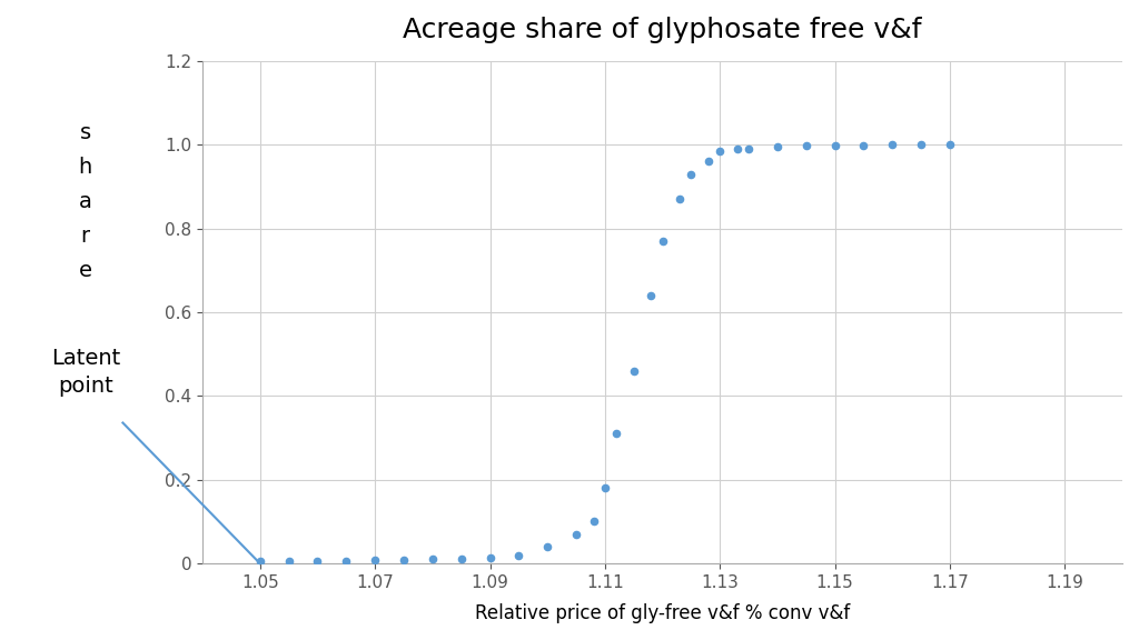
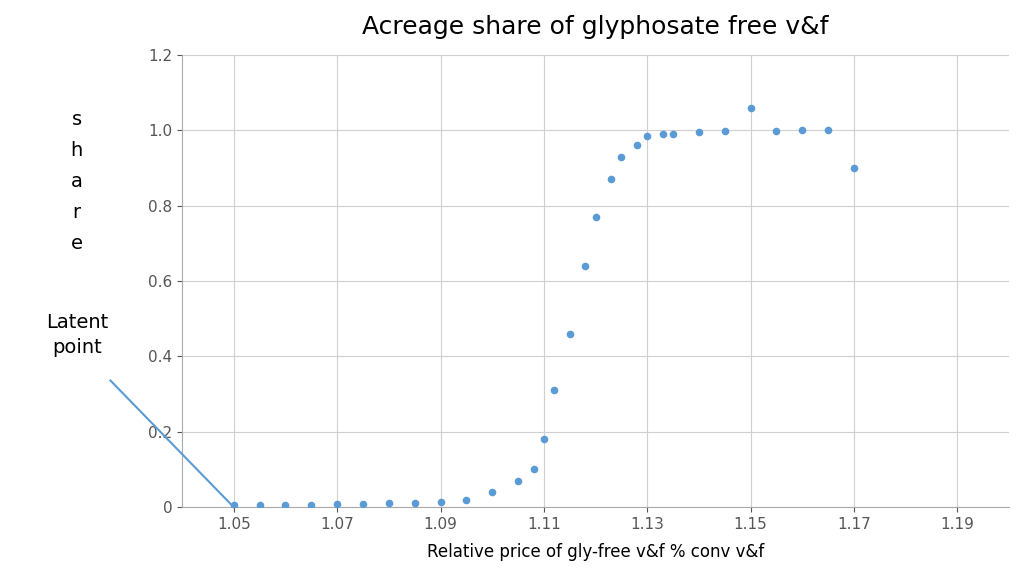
1.15: 0.999 -> 1.060
1.17: 1.000 -> 0.900
